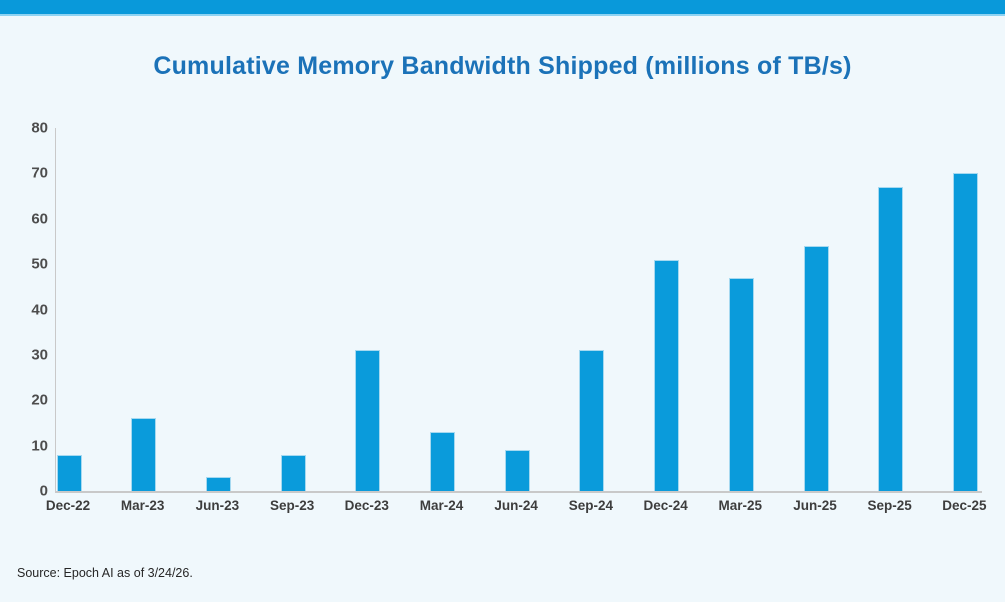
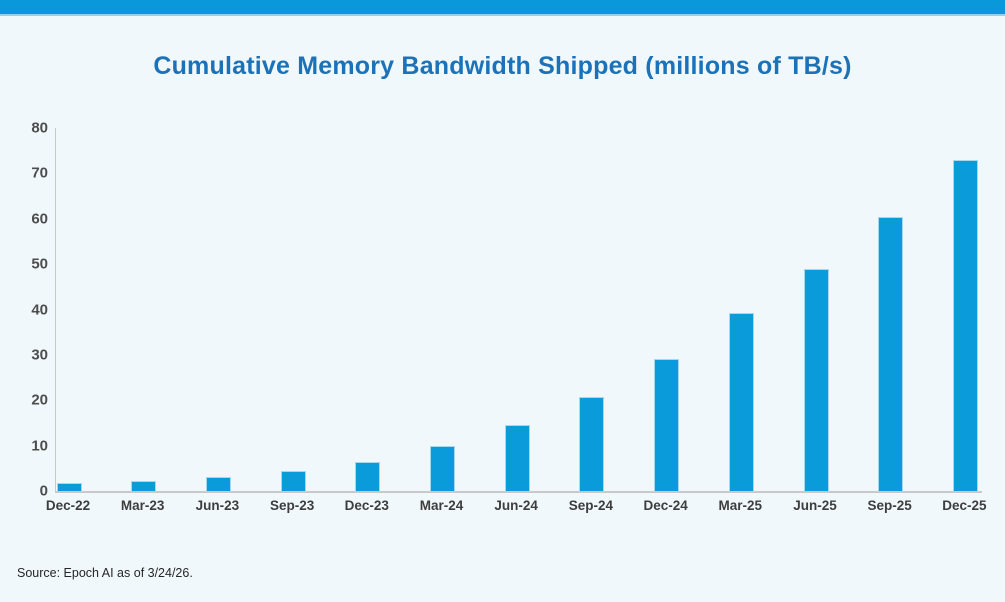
Dec-22: 8 -> 2
Mar-23: 16 -> 2
Sep-23: 8 -> 4
Dec-23: 31 -> 6
Mar-24: 13 -> 10
Jun-24: 9 -> 15
Sep-24: 31 -> 21
Dec-24: 51 -> 29
Mar-25: 47 -> 39
Jun-25: 54 -> 49
Sep-25: 67 -> 60
Dec-25: 70 -> 73
